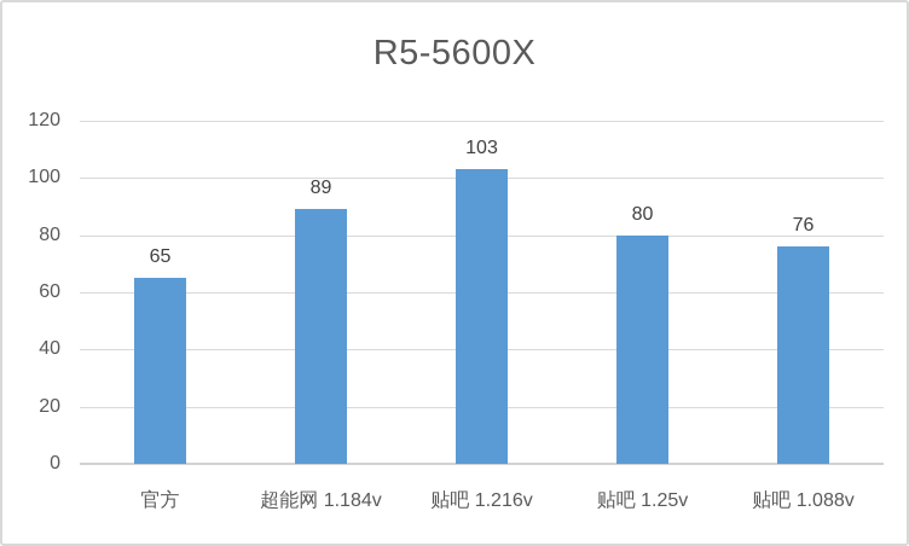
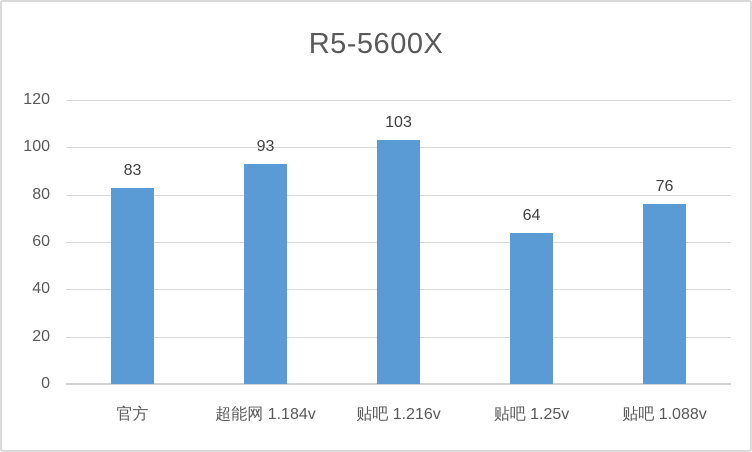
官方: 65 -> 83
超能网 1.184v: 89 -> 93
贴吧 1.25v: 80 -> 64
